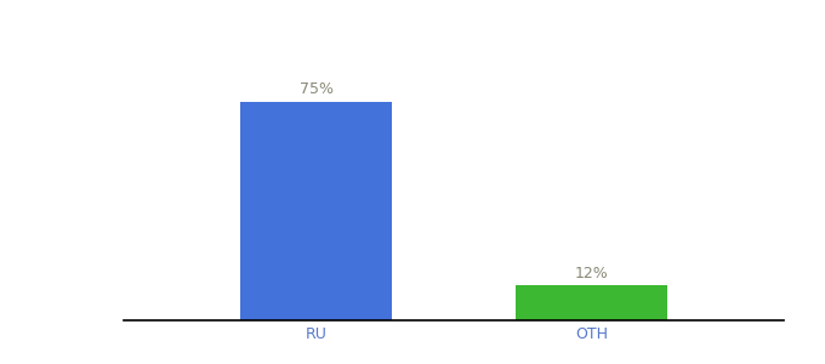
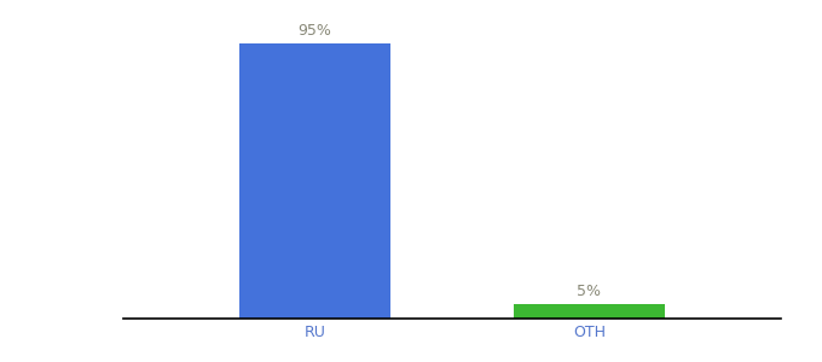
RU: 75% -> 95%
OTH: 12% -> 5%
